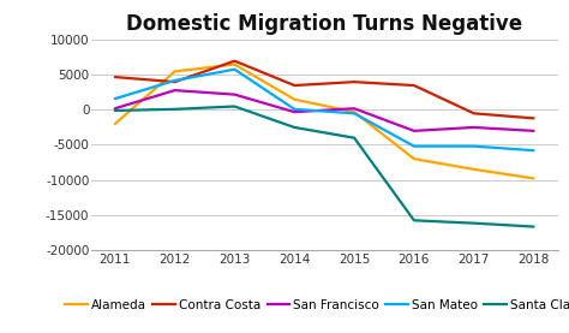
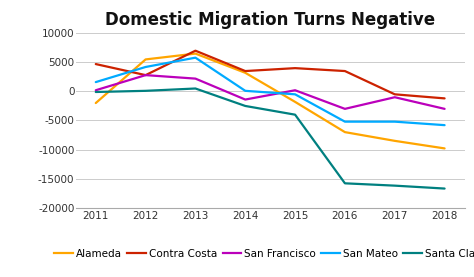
Contra Costa/2012: 4000 -> 2800
Alameda/2014: 1500 -> 3200
San Francisco/2014: -300 -> -1400
Alameda/2015: -300 -> -1800
San Francisco/2017: -2500 -> -1000
